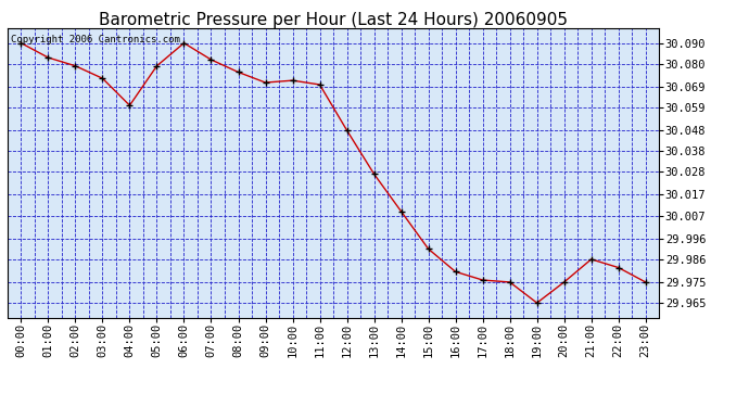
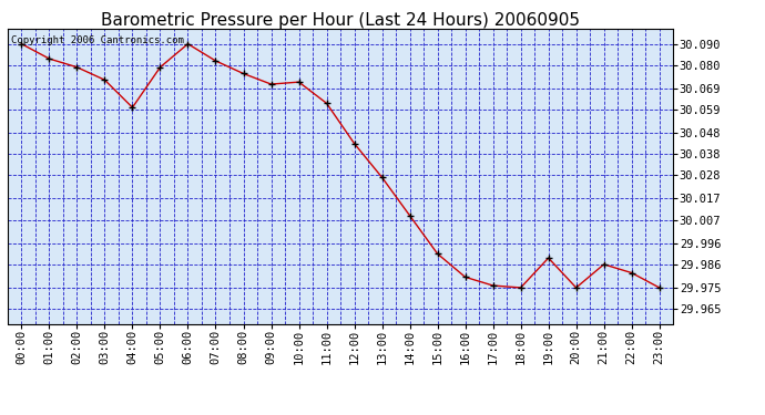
11:00: 30.070 -> 30.062
12:00: 30.048 -> 30.043
19:00: 29.965 -> 29.989
